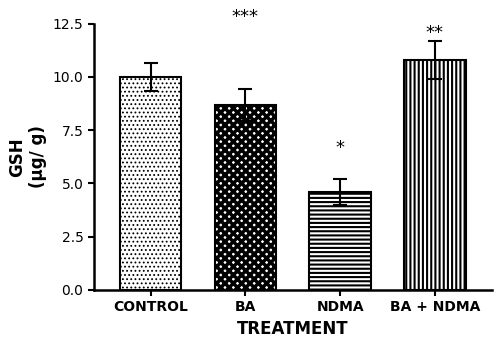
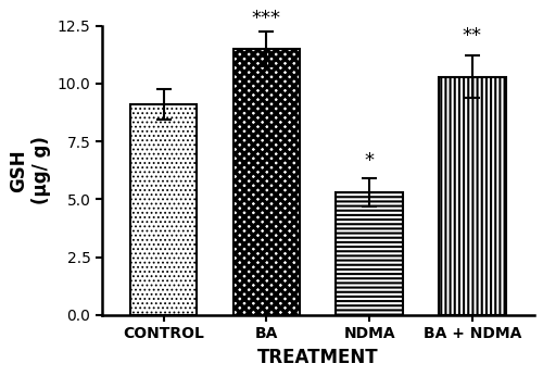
CONTROL: 10.0 -> 9.1
BA: 8.7 -> 11.5
NDMA: 4.6 -> 5.3
BA + NDMA: 10.8 -> 10.3
